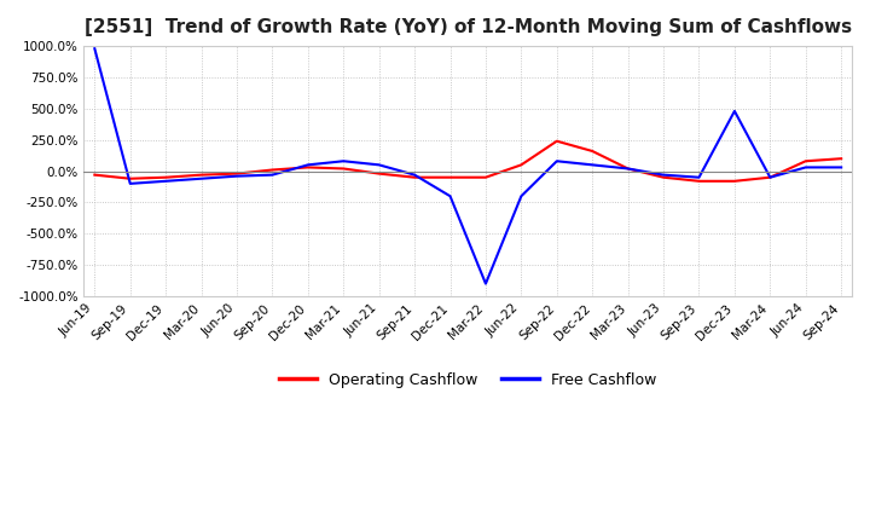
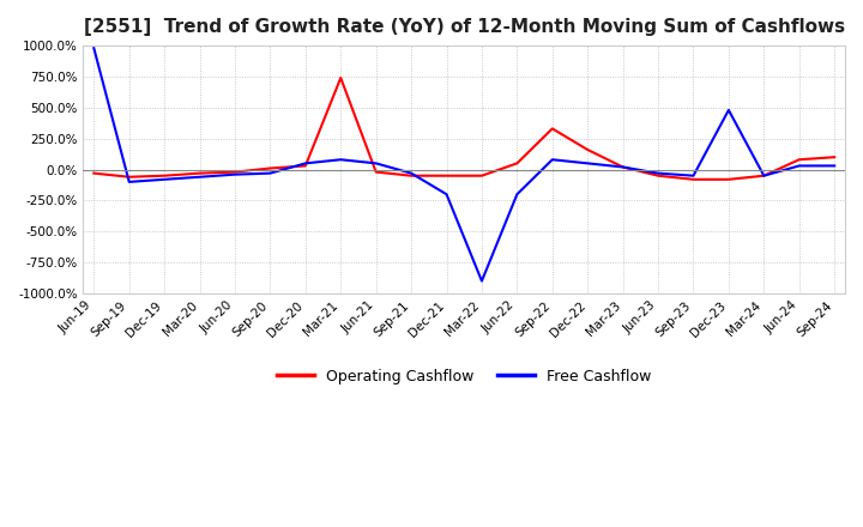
Operating Cashflow/Mar-21: 20% -> 740%
Operating Cashflow/Sep-22: 240% -> 330%
